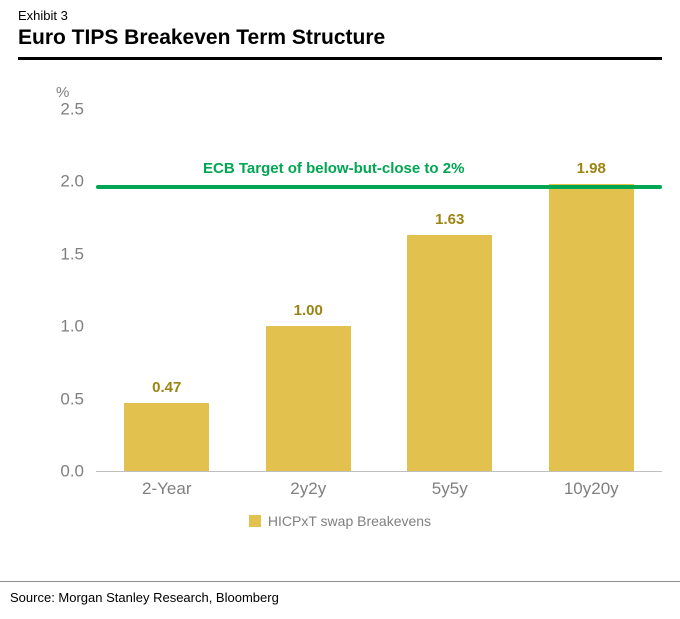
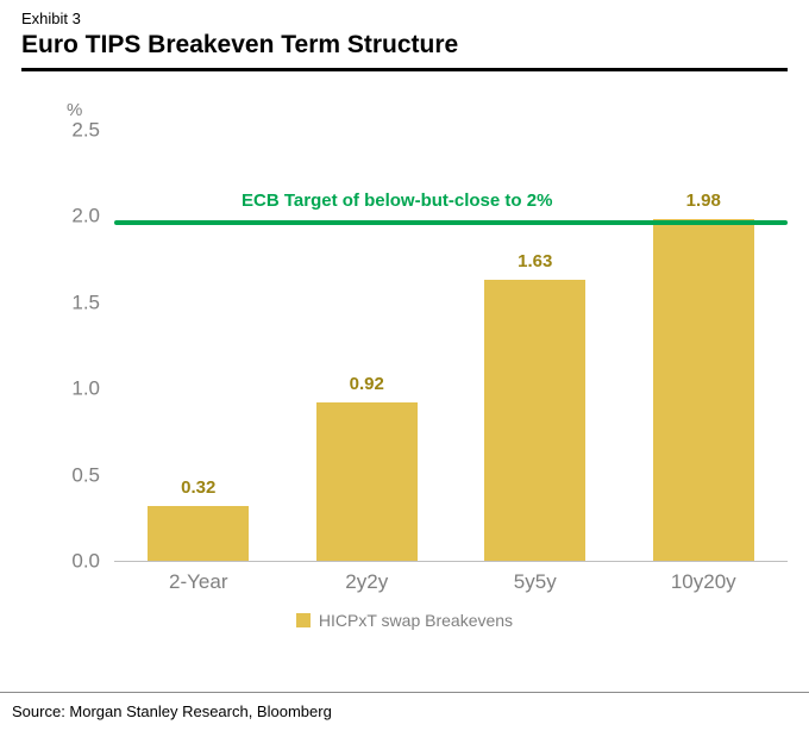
2-Year: 0.47 -> 0.32
2y2y: 1.00 -> 0.92
